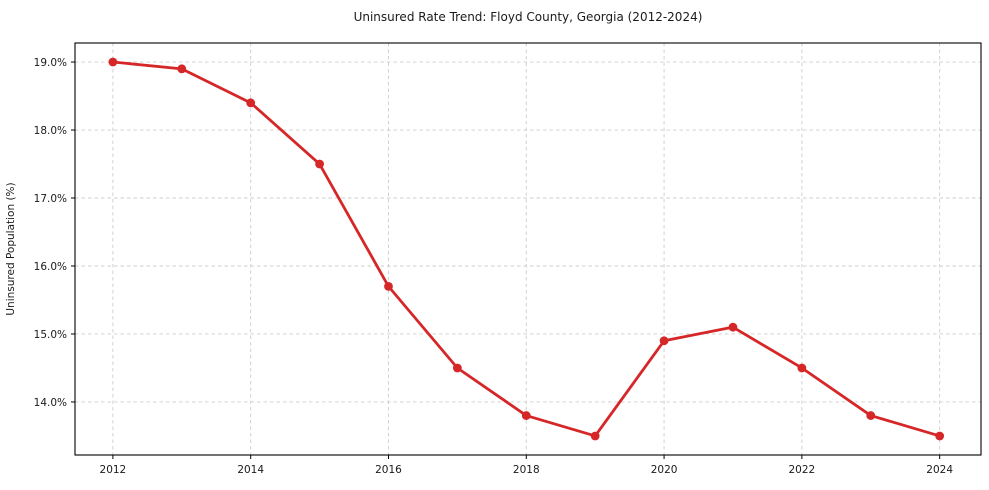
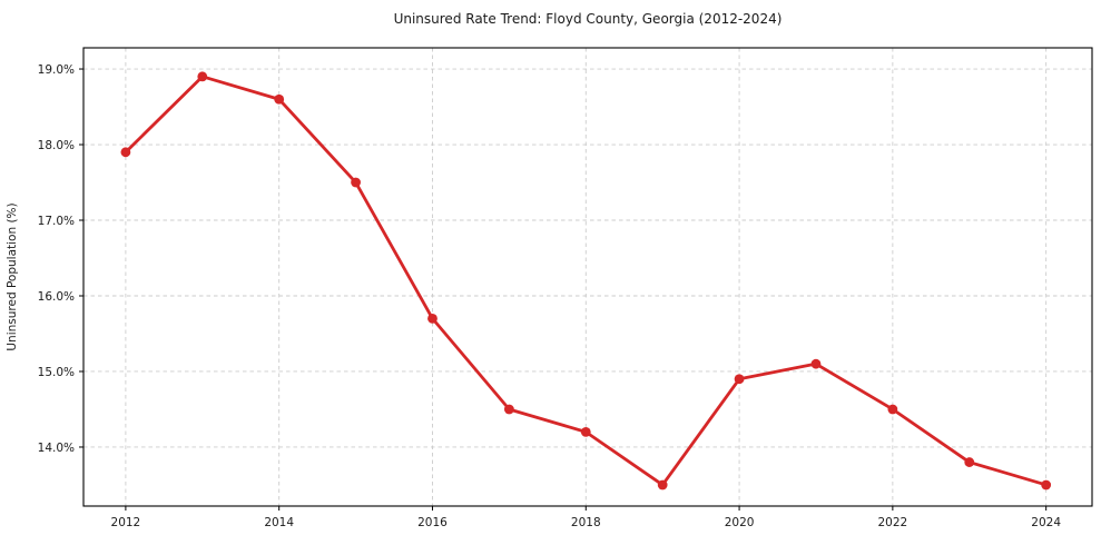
2012: 19.0% -> 17.9%
2014: 18.4% -> 18.6%
2018: 13.8% -> 14.2%
